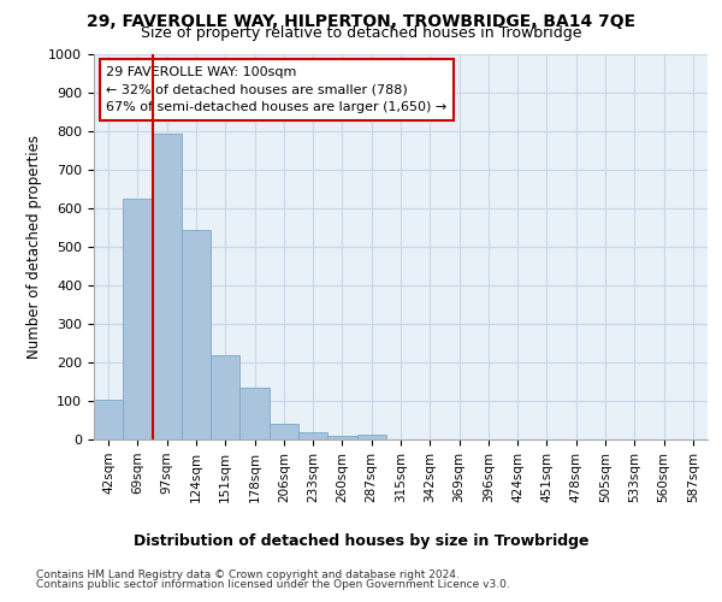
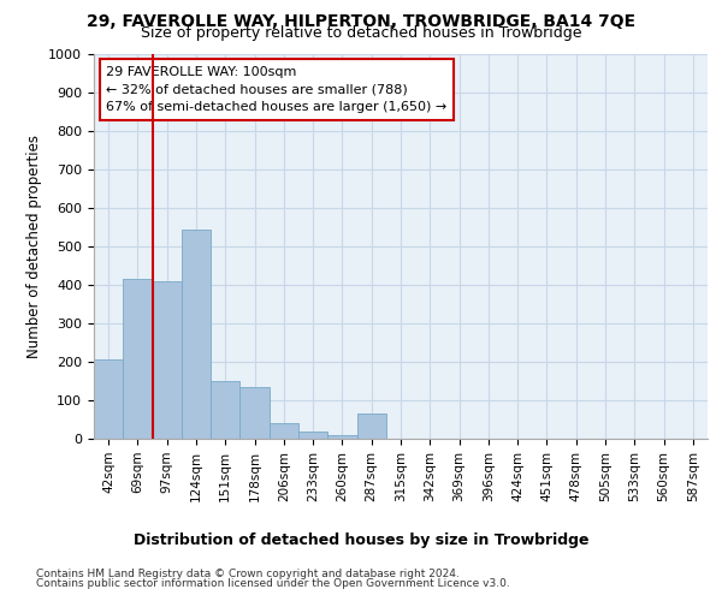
42sqm: 103 -> 205
69sqm: 625 -> 415
97sqm: 793 -> 410
151sqm: 220 -> 150
287sqm: 11 -> 65
